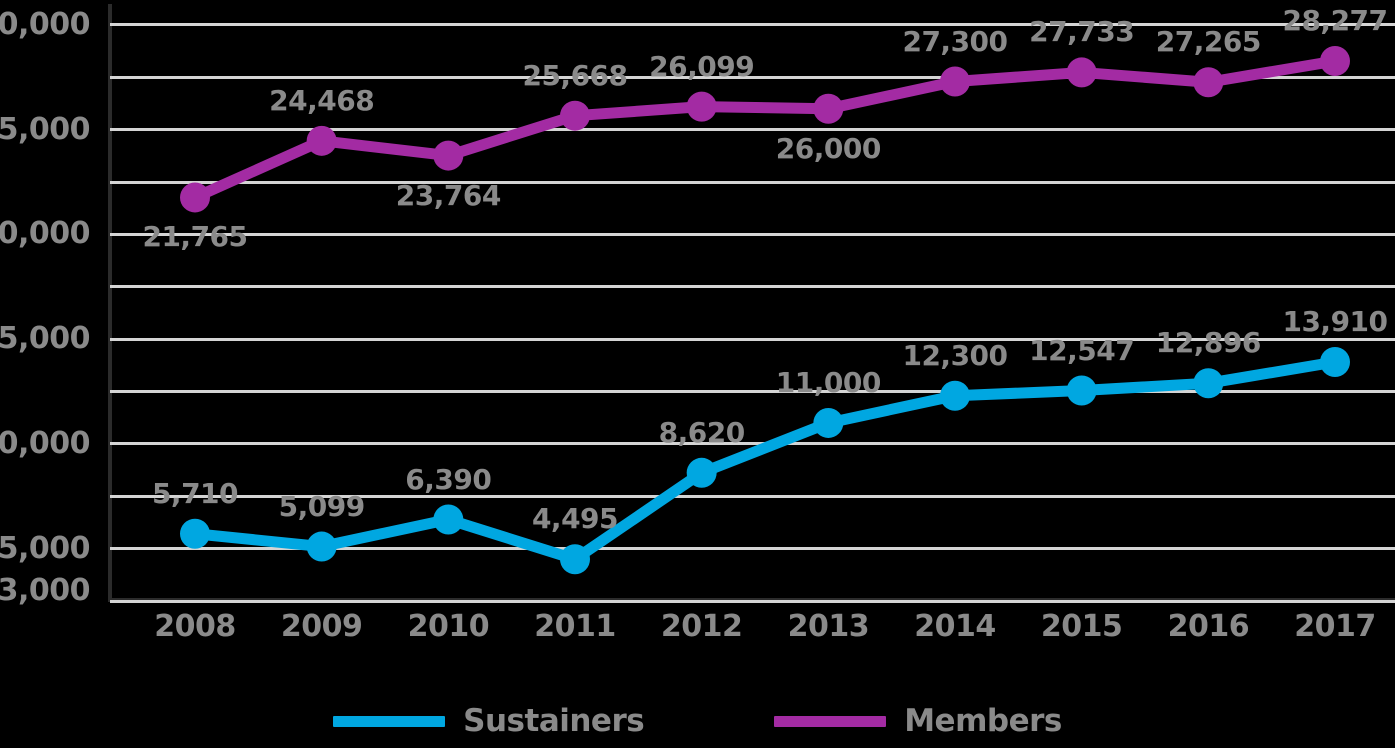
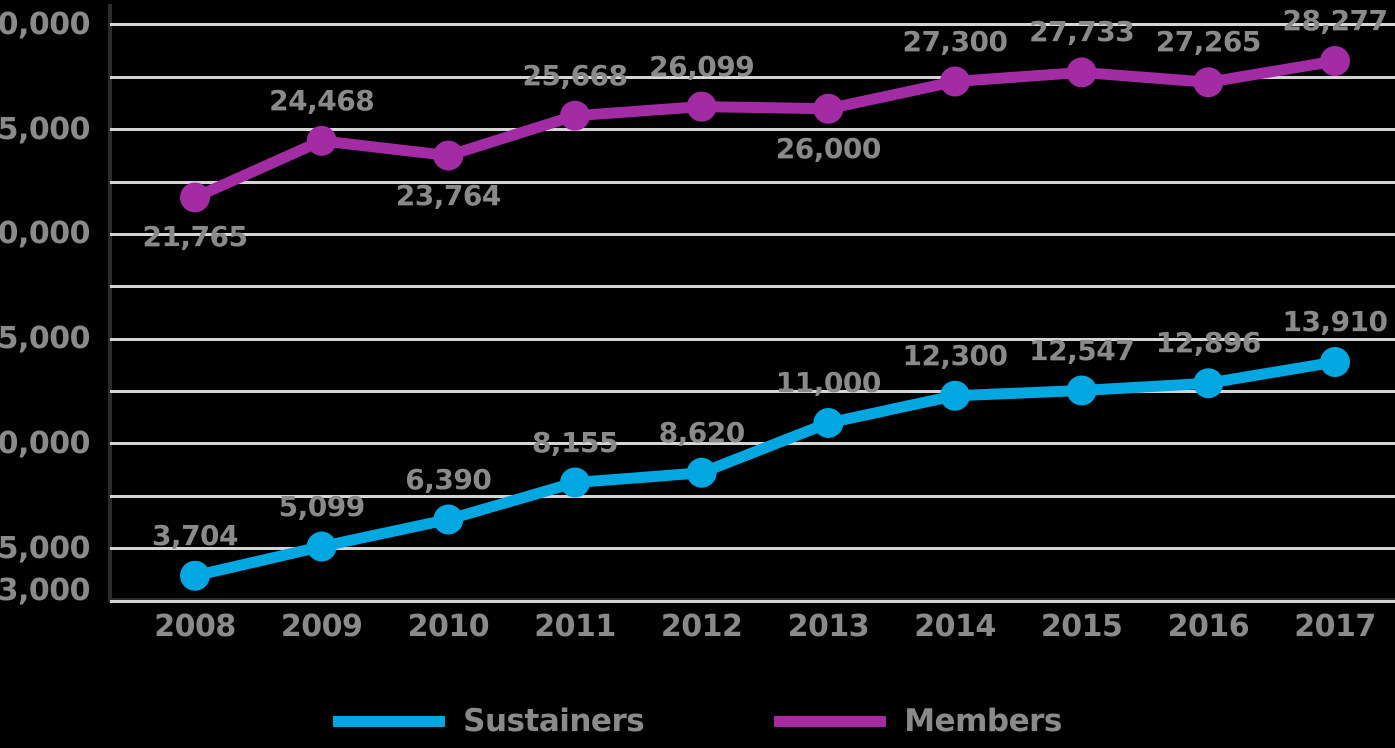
Sustainers/2008: 5,710 -> 3,704
Sustainers/2011: 4,495 -> 8,155
